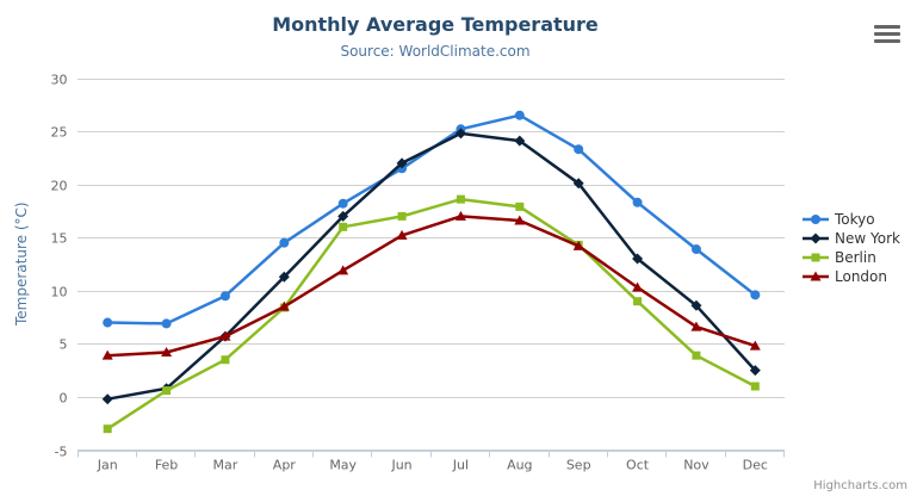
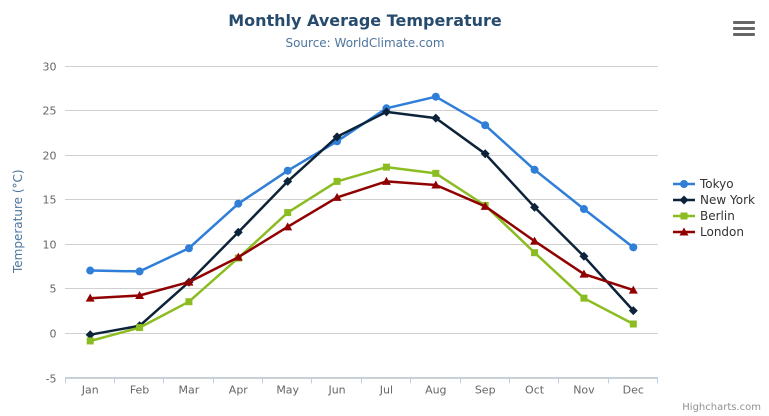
Berlin/Jan: -3 -> -1
Berlin/May: 16 -> 14
New York/Oct: 13 -> 14
